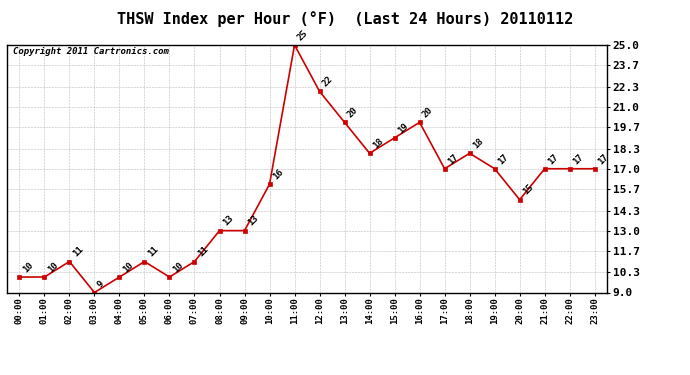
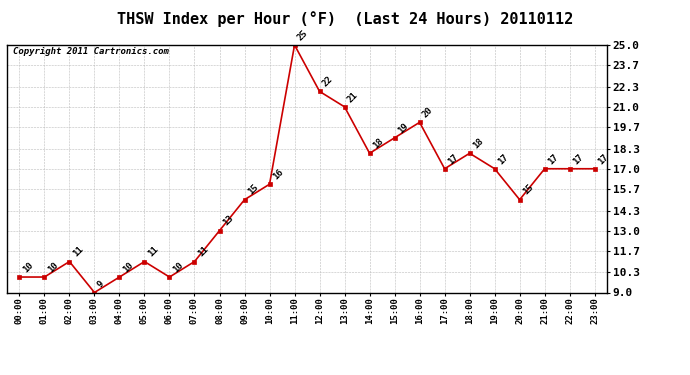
09:00: 13 -> 15
13:00: 20 -> 21
